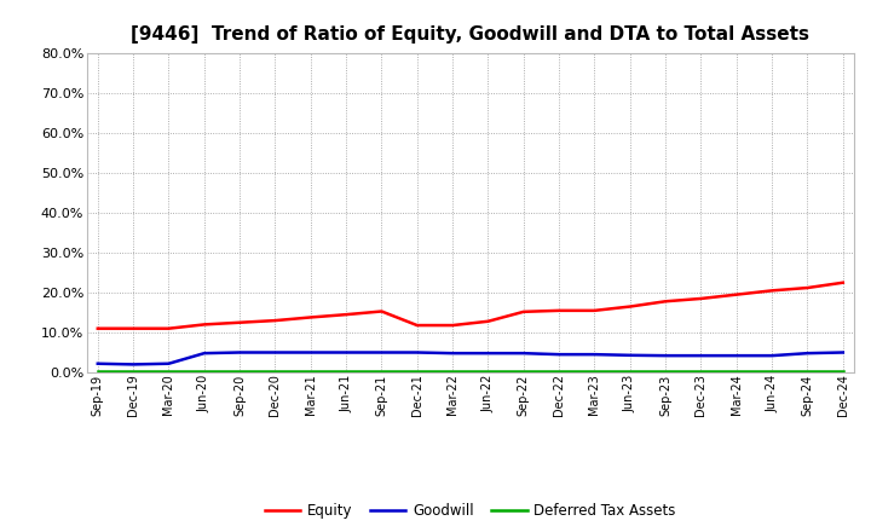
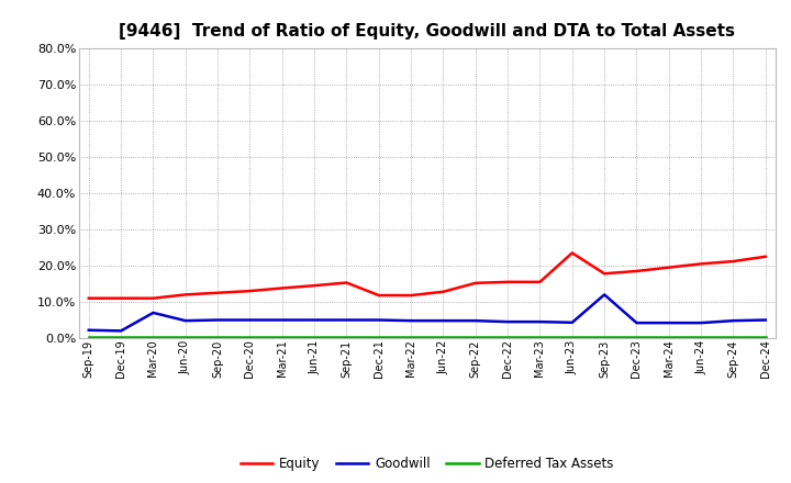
Goodwill/Mar-20: 2.2% -> 7.0%
Equity/Jun-23: 16.5% -> 23.5%
Goodwill/Sep-23: 4.2% -> 12.0%
